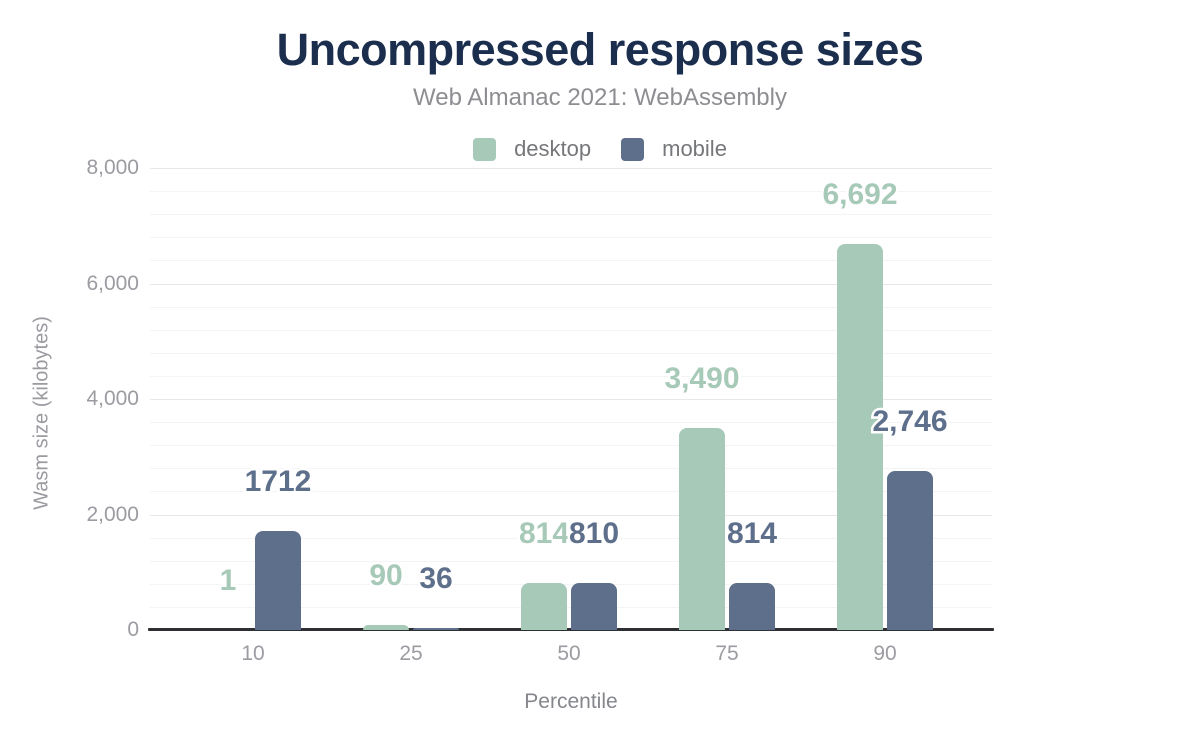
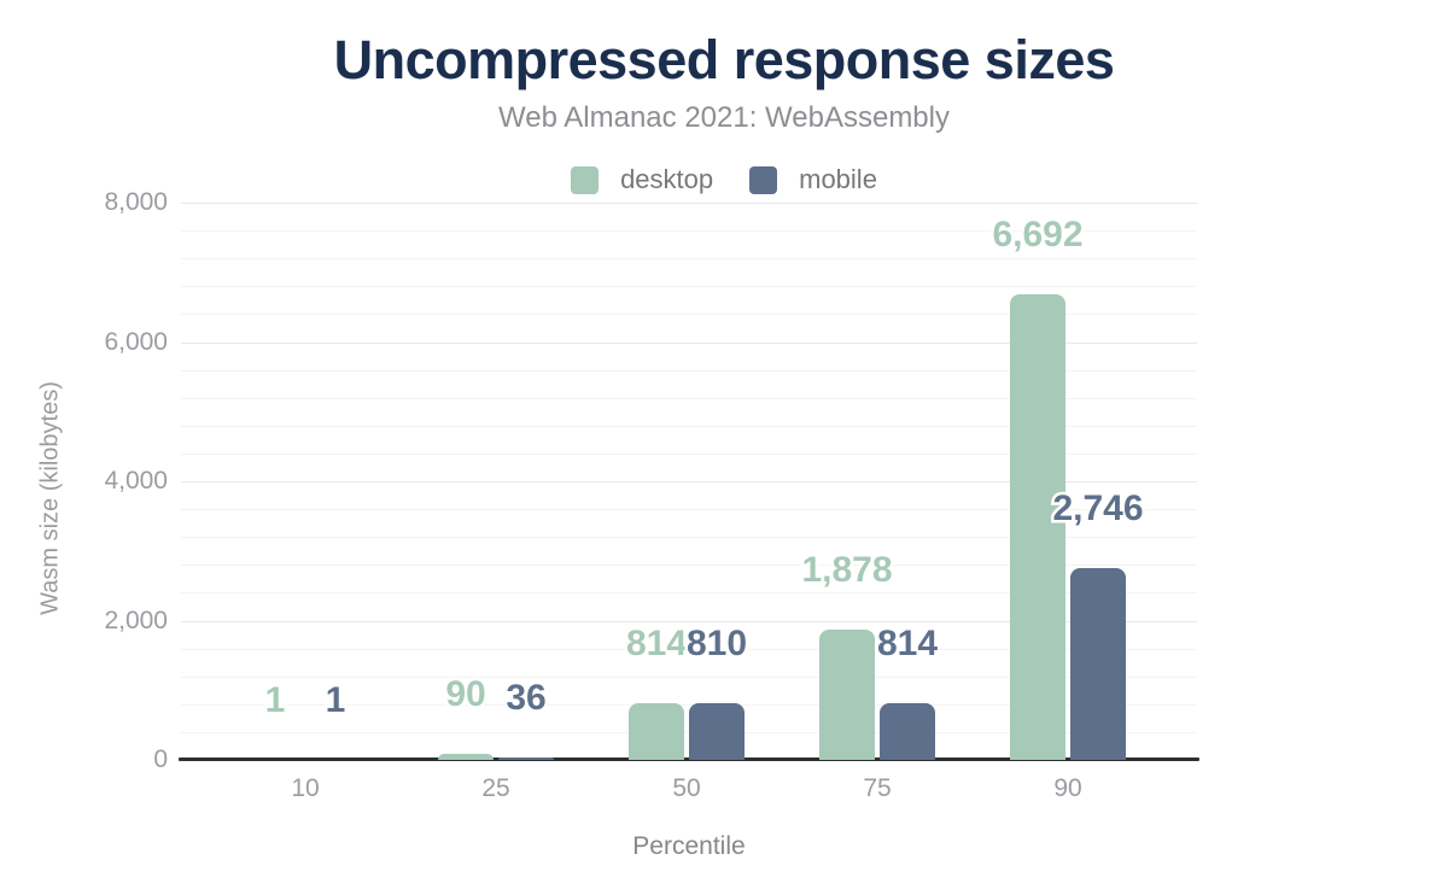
mobile/10: 1712 -> 1
desktop/75: 3,490 -> 1,878
